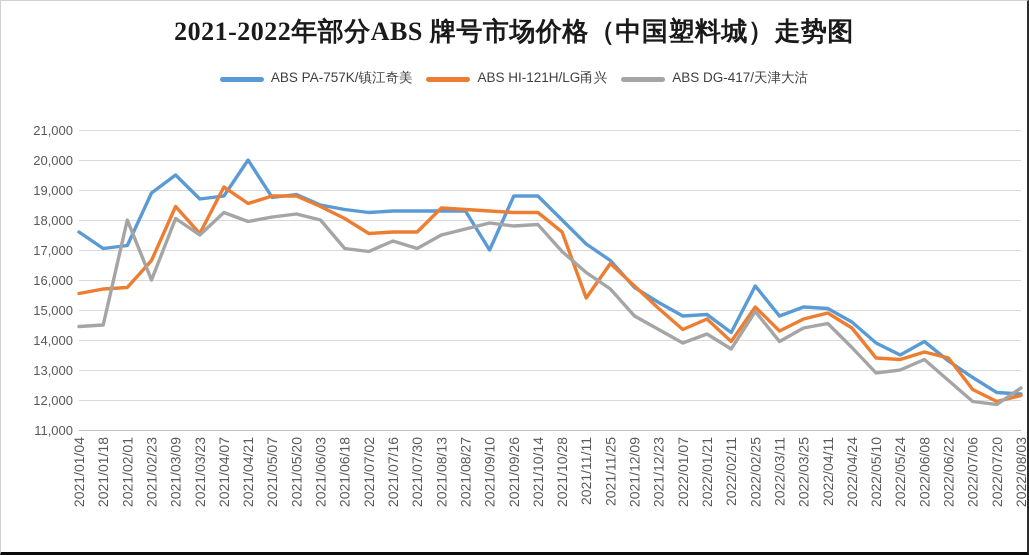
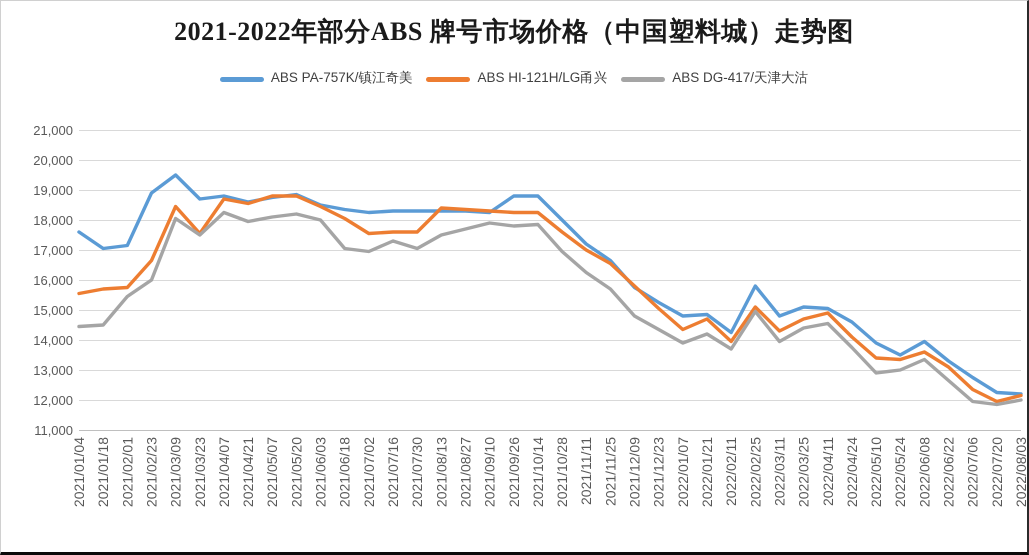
ABS DG-417/天津大沽/2021/02/01: 18000 -> 15400
ABS HI-121H/LG甬兴/2021/04/07: 19100 -> 18700
ABS PA-757K/镇江奇美/2021/04/21: 20000 -> 18600
ABS PA-757K/镇江奇美/2021/09/10: 17000 -> 18200
ABS HI-121H/LG甬兴/2021/11/11: 15400 -> 17000
ABS HI-121H/LG甬兴/2022/04/24: 14400 -> 14100
ABS HI-121H/LG甬兴/2022/06/22: 13400 -> 13100
ABS DG-417/天津大沽/2022/08/03: 12400 -> 12000
